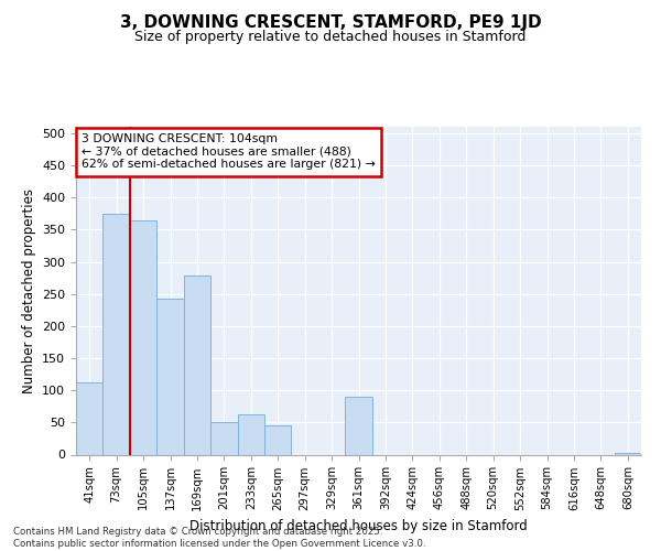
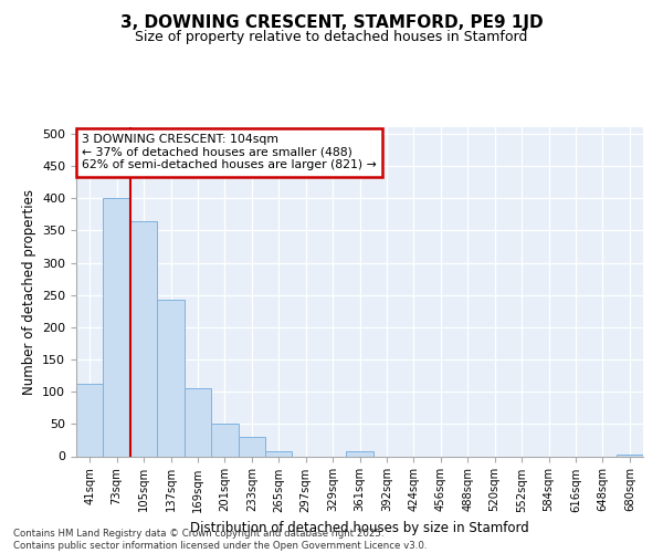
73sqm: 374 -> 400
169sqm: 278 -> 105
233sqm: 62 -> 30
265sqm: 46 -> 8
361sqm: 90 -> 7
